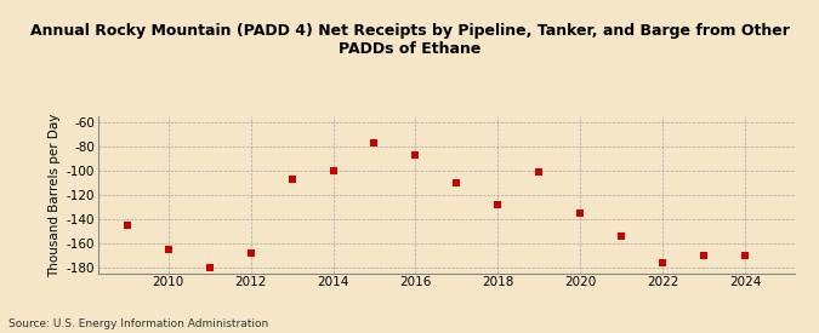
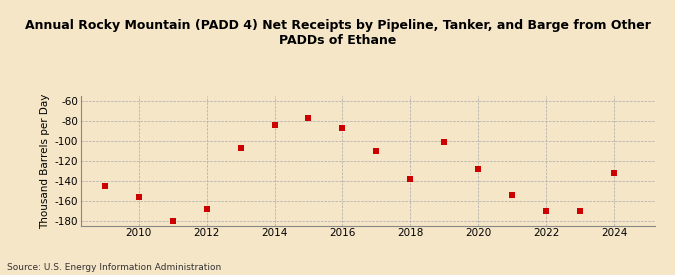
2010: -165 -> -156
2014: -100 -> -84
2018: -128 -> -138
2020: -135 -> -128
2022: -176 -> -170
2024: -170 -> -132
